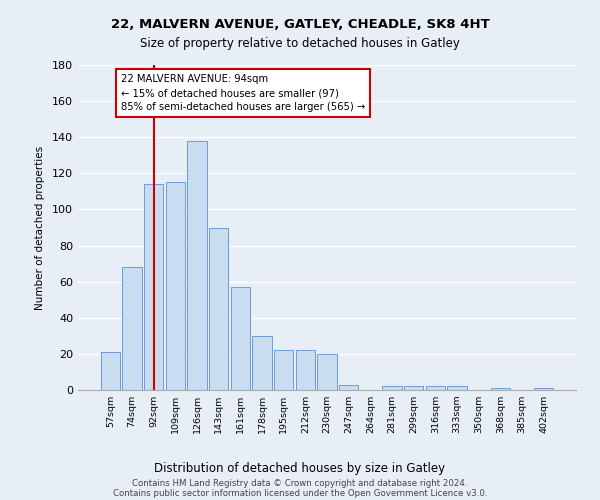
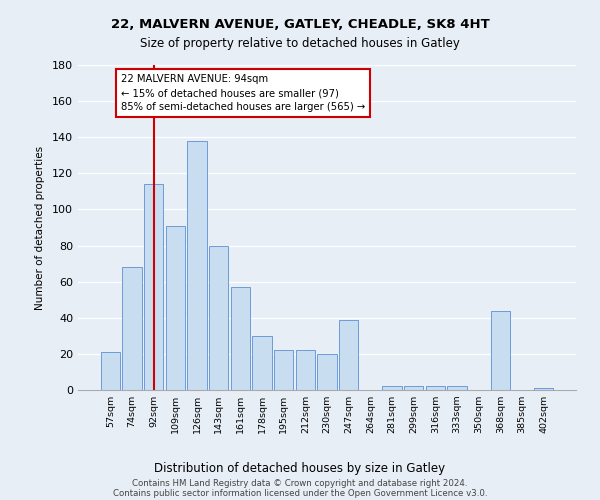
109sqm: 115 -> 91
143sqm: 90 -> 80
247sqm: 3 -> 39
368sqm: 1 -> 44
